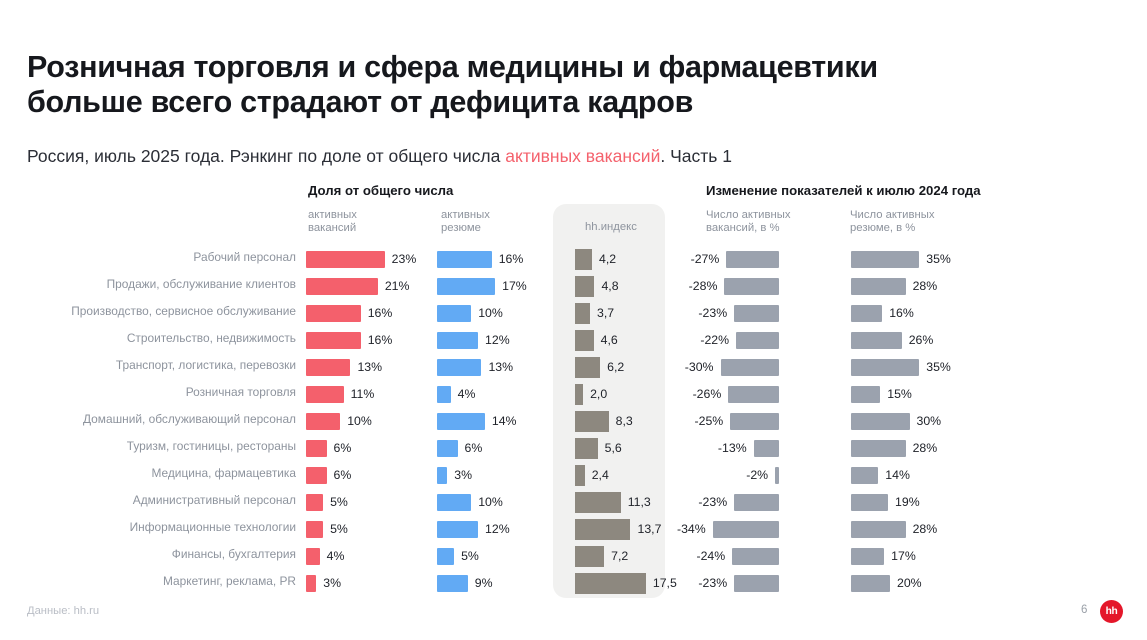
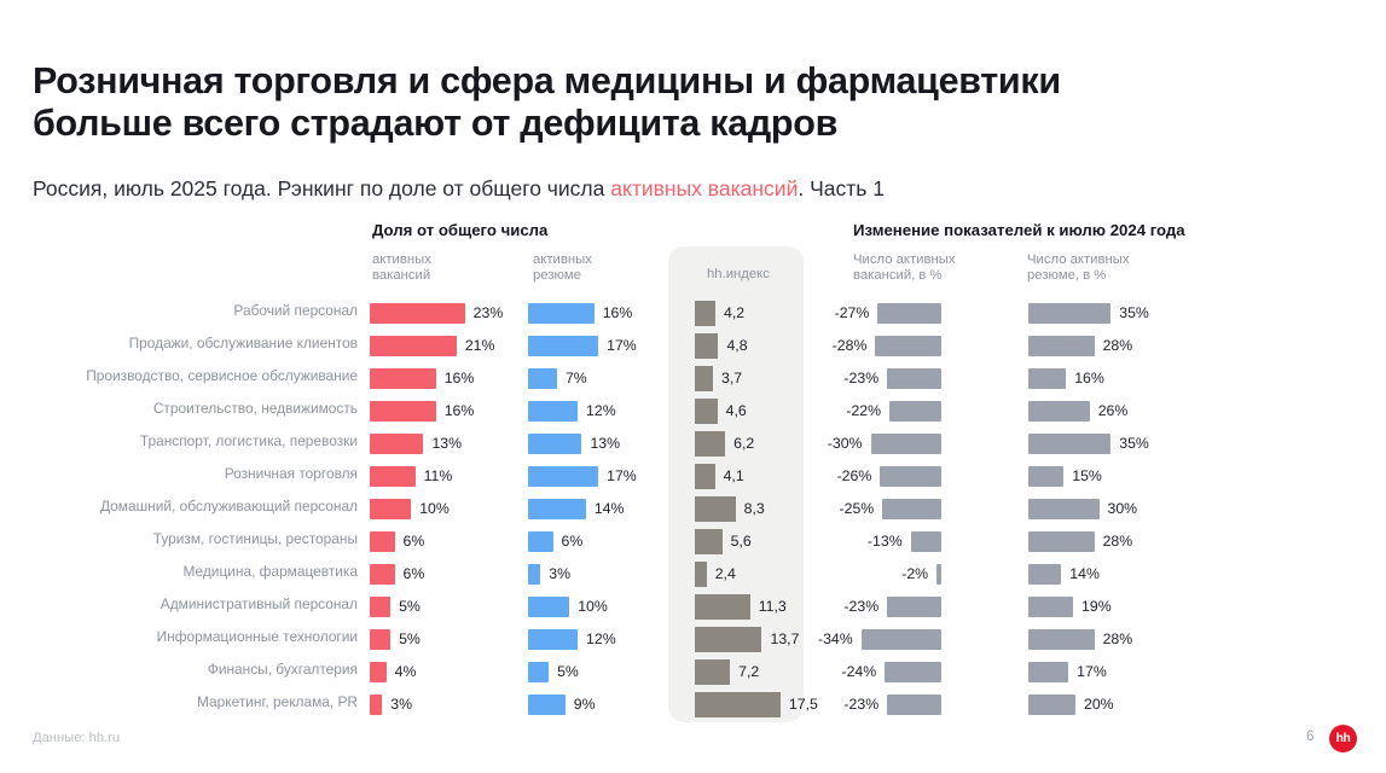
активных резюме/Производство, сервисное обслуживание: 10% -> 7%
активных резюме/Розничная торговля: 4% -> 17%
hh.индекс/Розничная торговля: 2,0 -> 4,1
